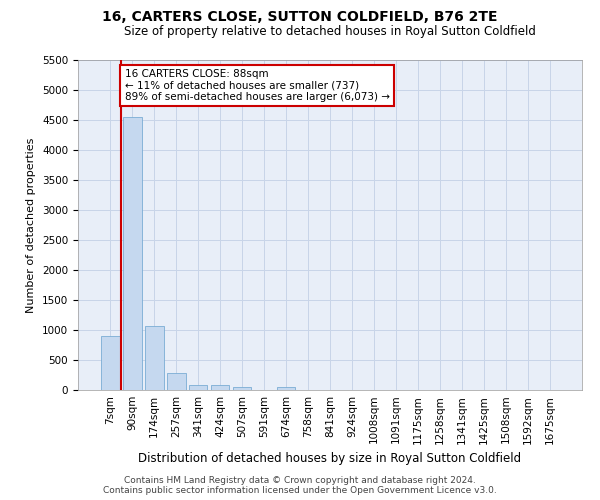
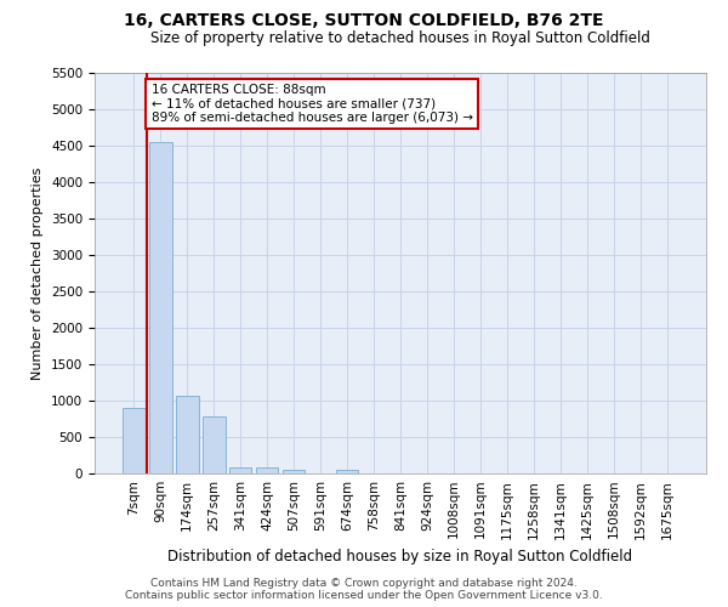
257sqm: 290 -> 780
